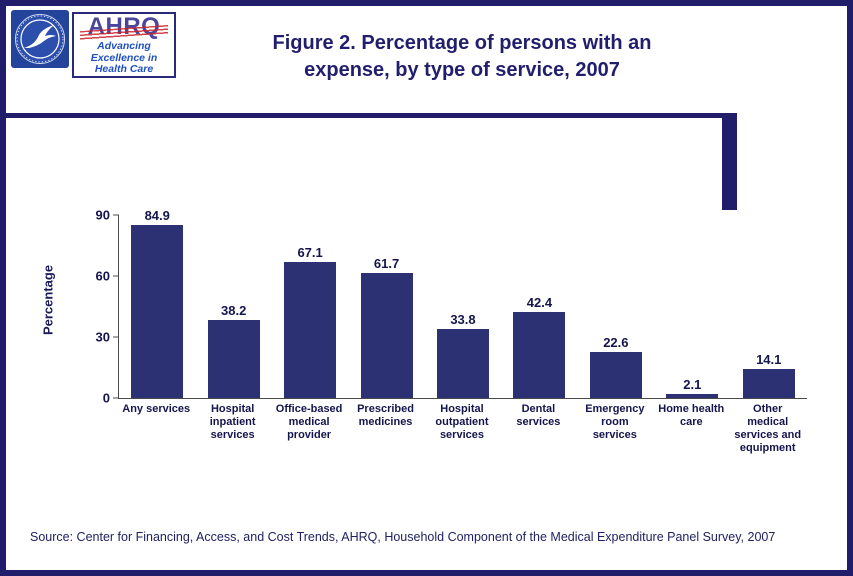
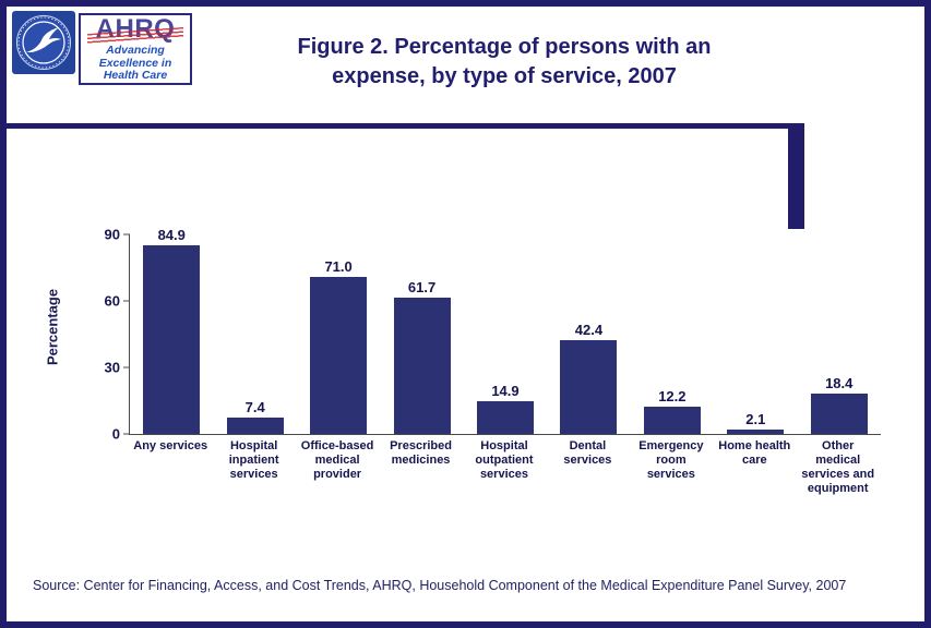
Hospital inpatient services: 38.2 -> 7.4
Office-based medical provider: 67.1 -> 71.0
Hospital outpatient services: 33.8 -> 14.9
Emergency room services: 22.6 -> 12.2
Other medical services and equipment: 14.1 -> 18.4
